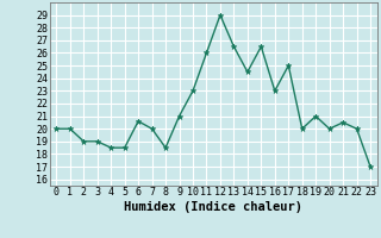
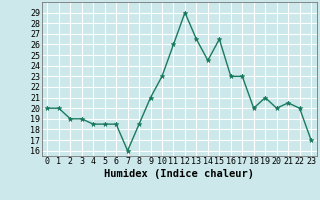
6: 20.6 -> 18.5
7: 20.0 -> 16.0
17: 25.0 -> 23.0
